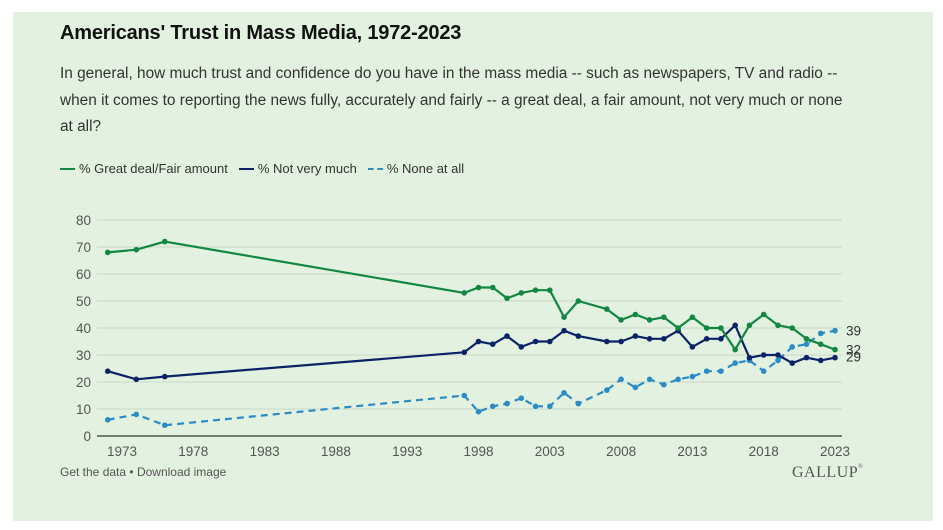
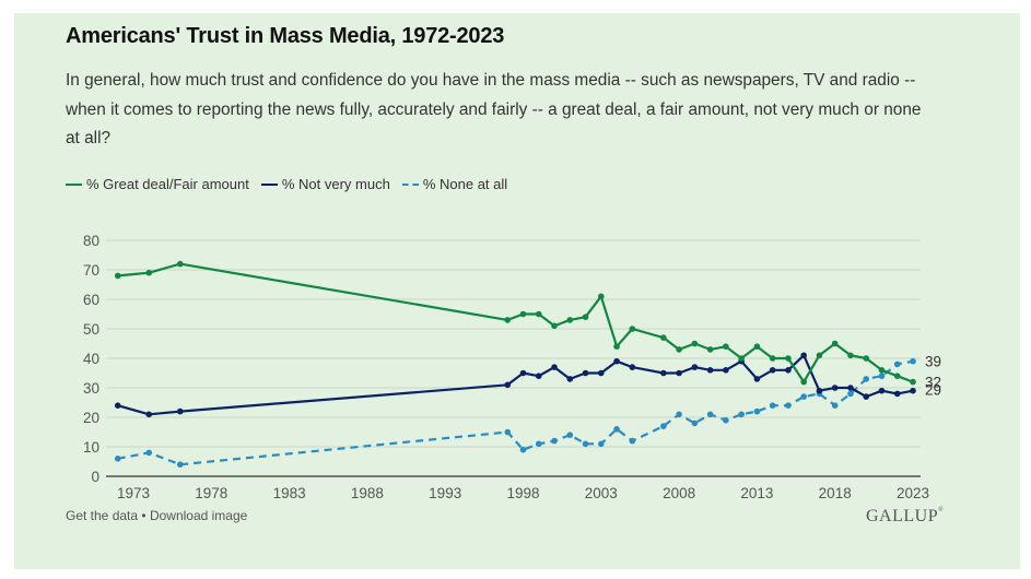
% Great deal/Fair amount/2003: 54 -> 61
